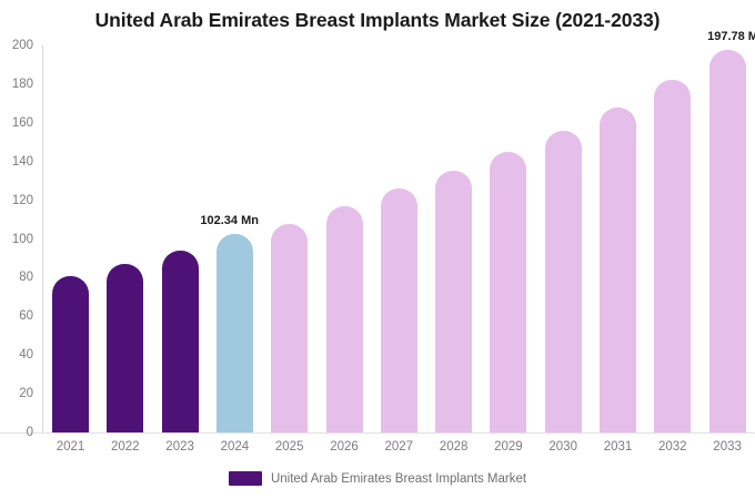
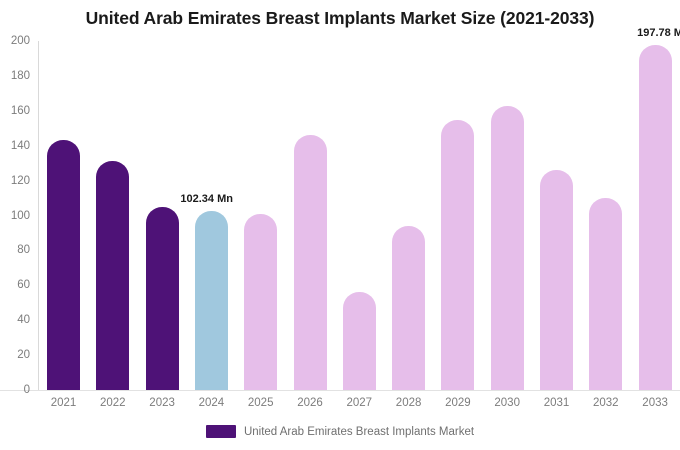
2021: 81 -> 143
2022: 87 -> 131
2023: 94 -> 105
2025: 108 -> 101
2026: 117 -> 146
2027: 126 -> 56
2028: 135 -> 94
2029: 145 -> 155
2030: 156 -> 163
2031: 168 -> 126
2032: 182 -> 110
